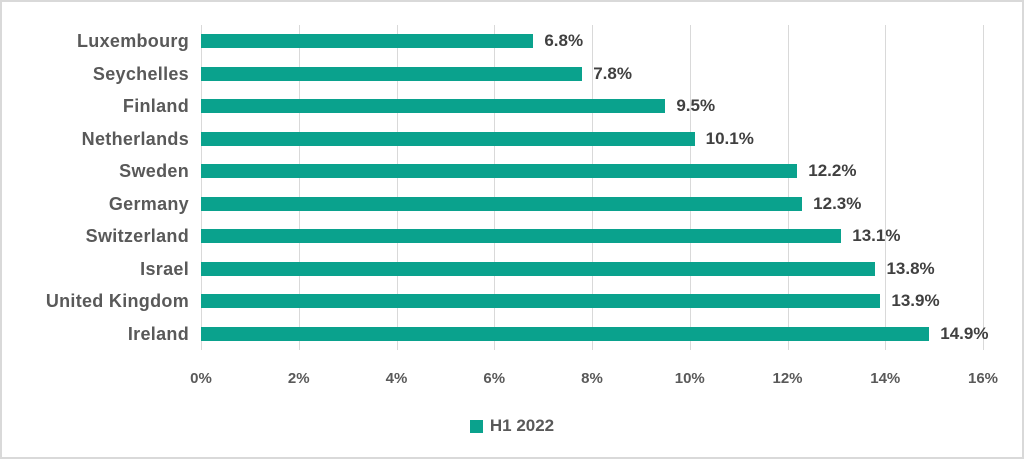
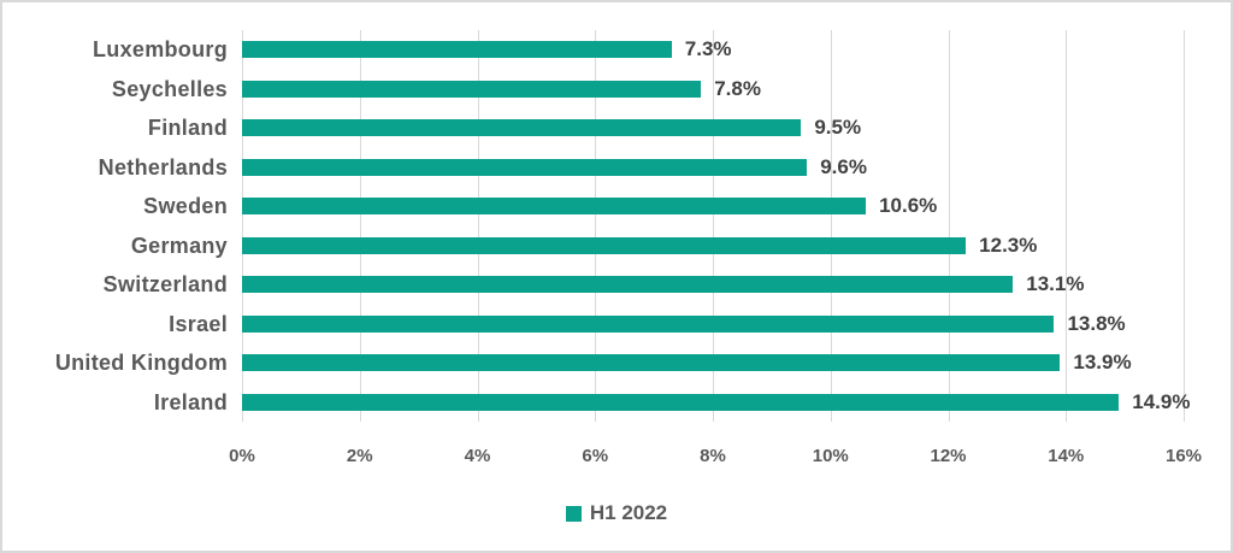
Luxembourg: 6.8% -> 7.3%
Netherlands: 10.1% -> 9.6%
Sweden: 12.2% -> 10.6%
